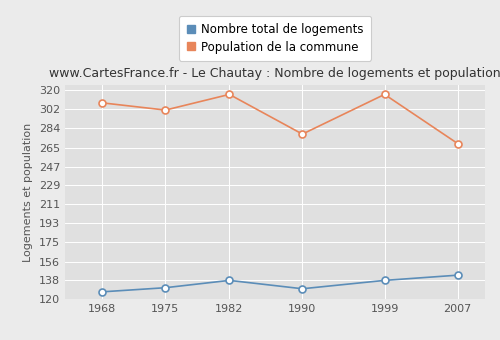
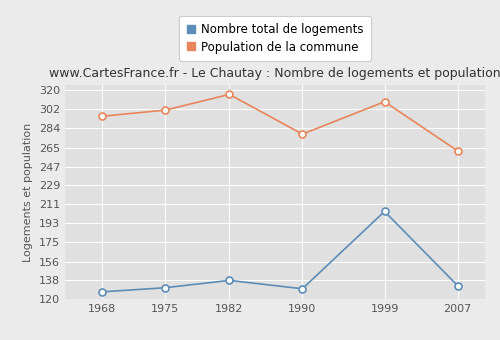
Population de la commune/1968: 308 -> 295
Nombre total de logements/1999: 138 -> 204
Population de la commune/1999: 316 -> 309
Nombre total de logements/2007: 143 -> 133
Population de la commune/2007: 269 -> 262
